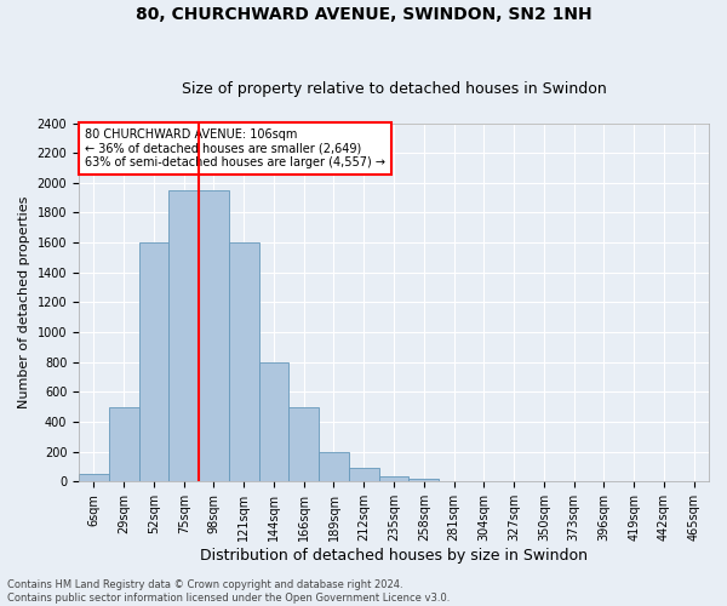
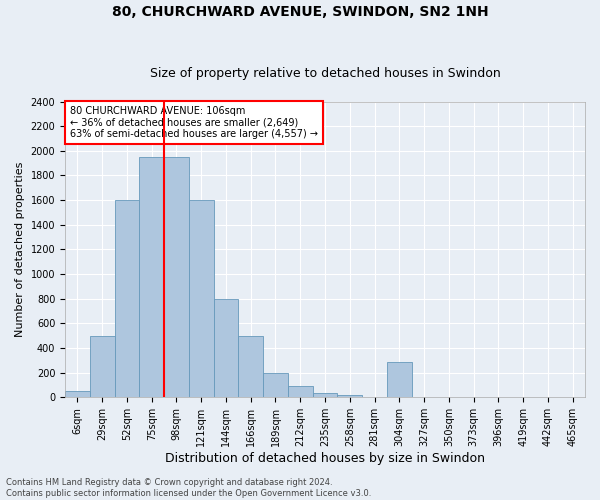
304sqm: 0 -> 290
